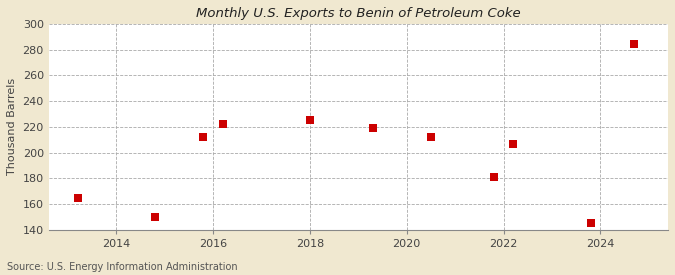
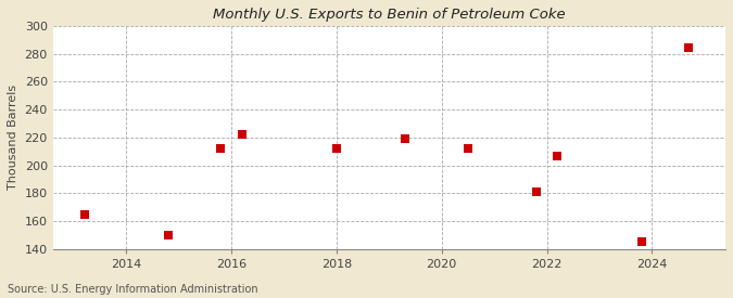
2018: 225 -> 212
